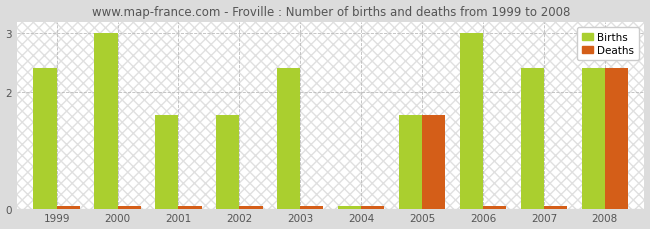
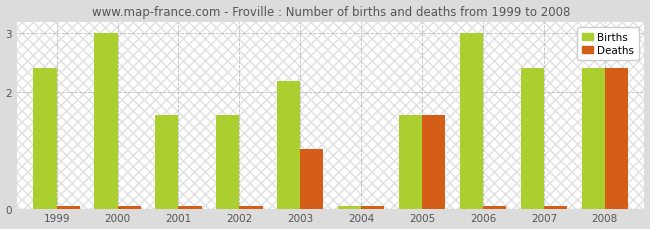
Births/2003: 2.40 -> 2.18
Deaths/2003: 0.05 -> 1.02
